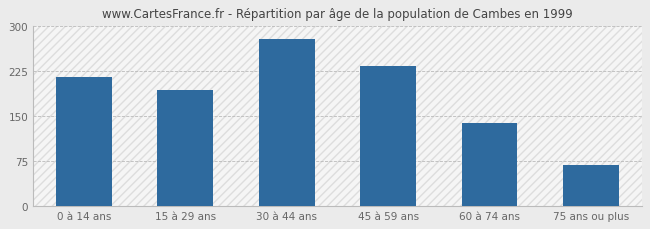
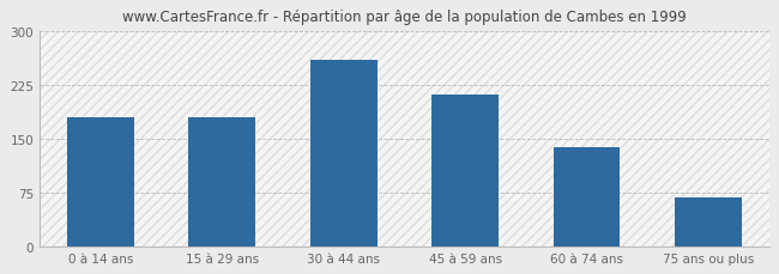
0 à 14 ans: 215 -> 180
15 à 29 ans: 193 -> 180
30 à 44 ans: 278 -> 260
45 à 59 ans: 232 -> 212
